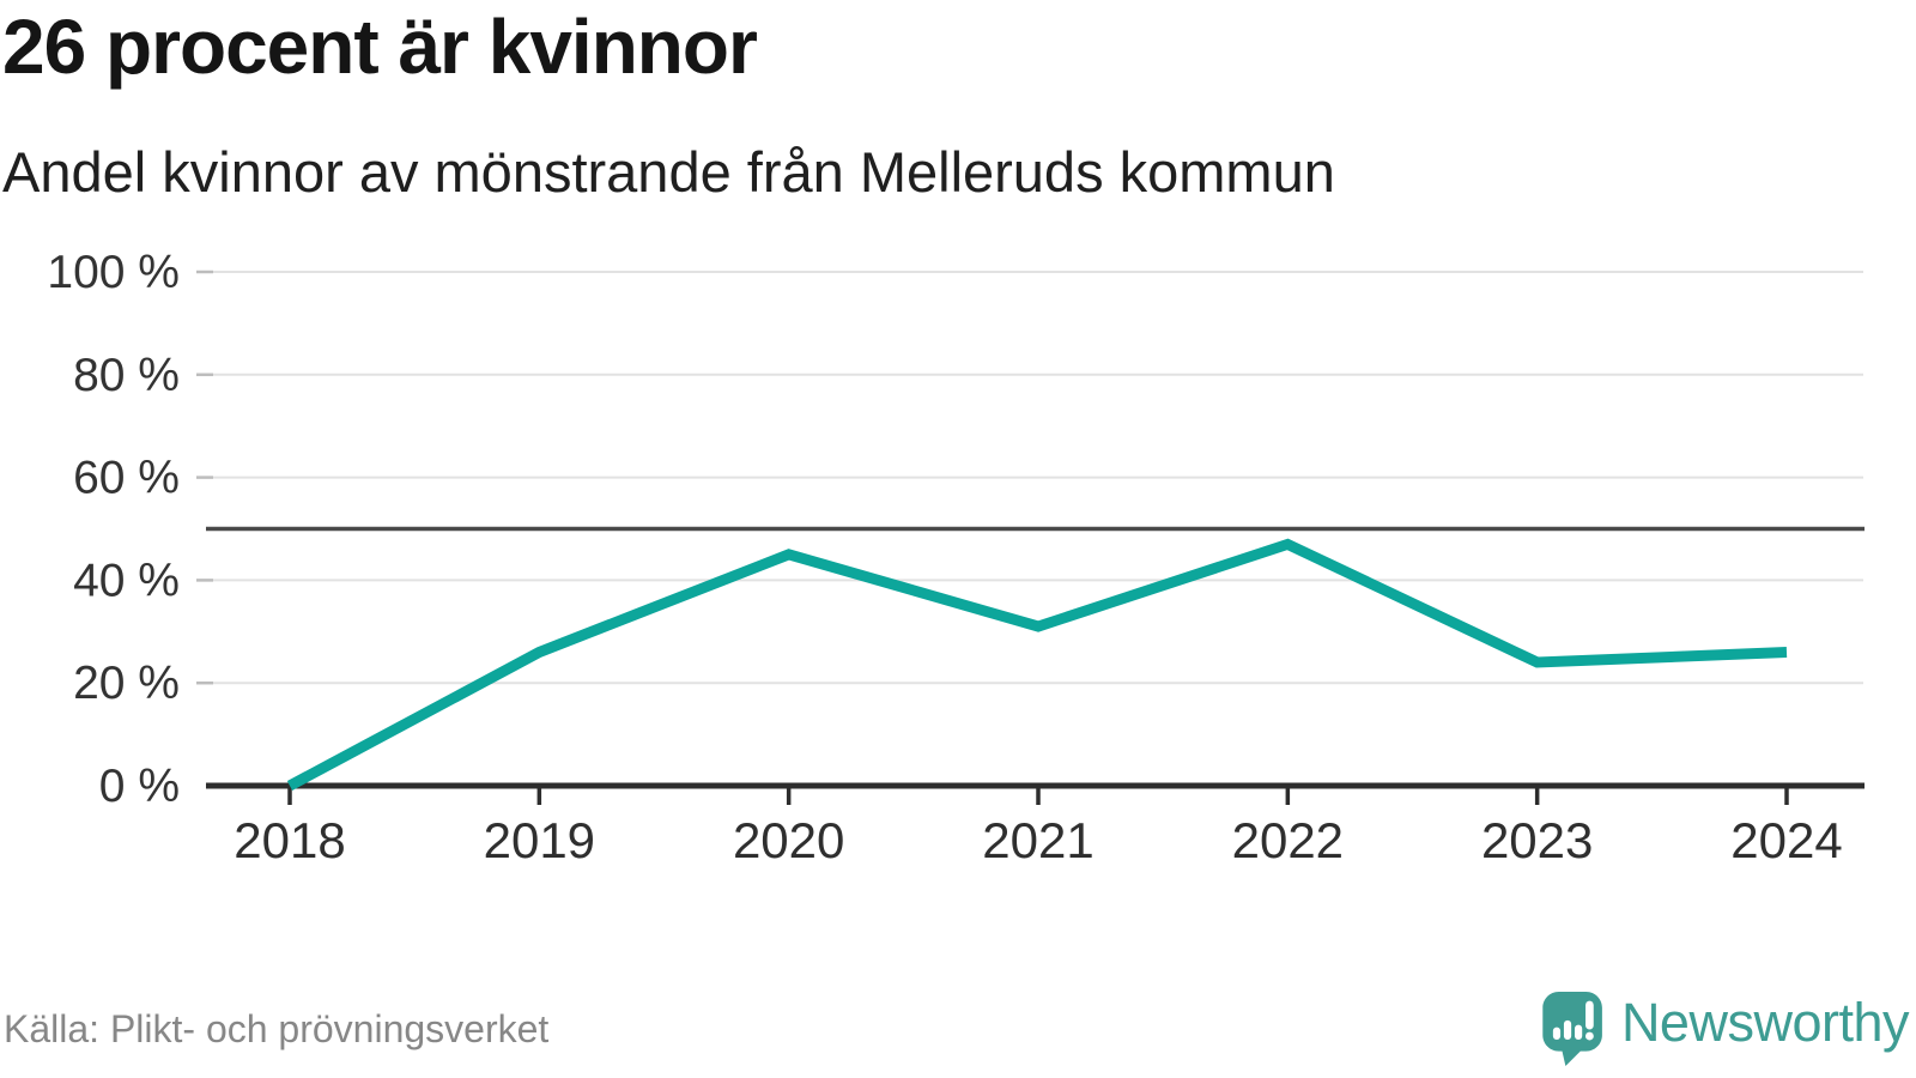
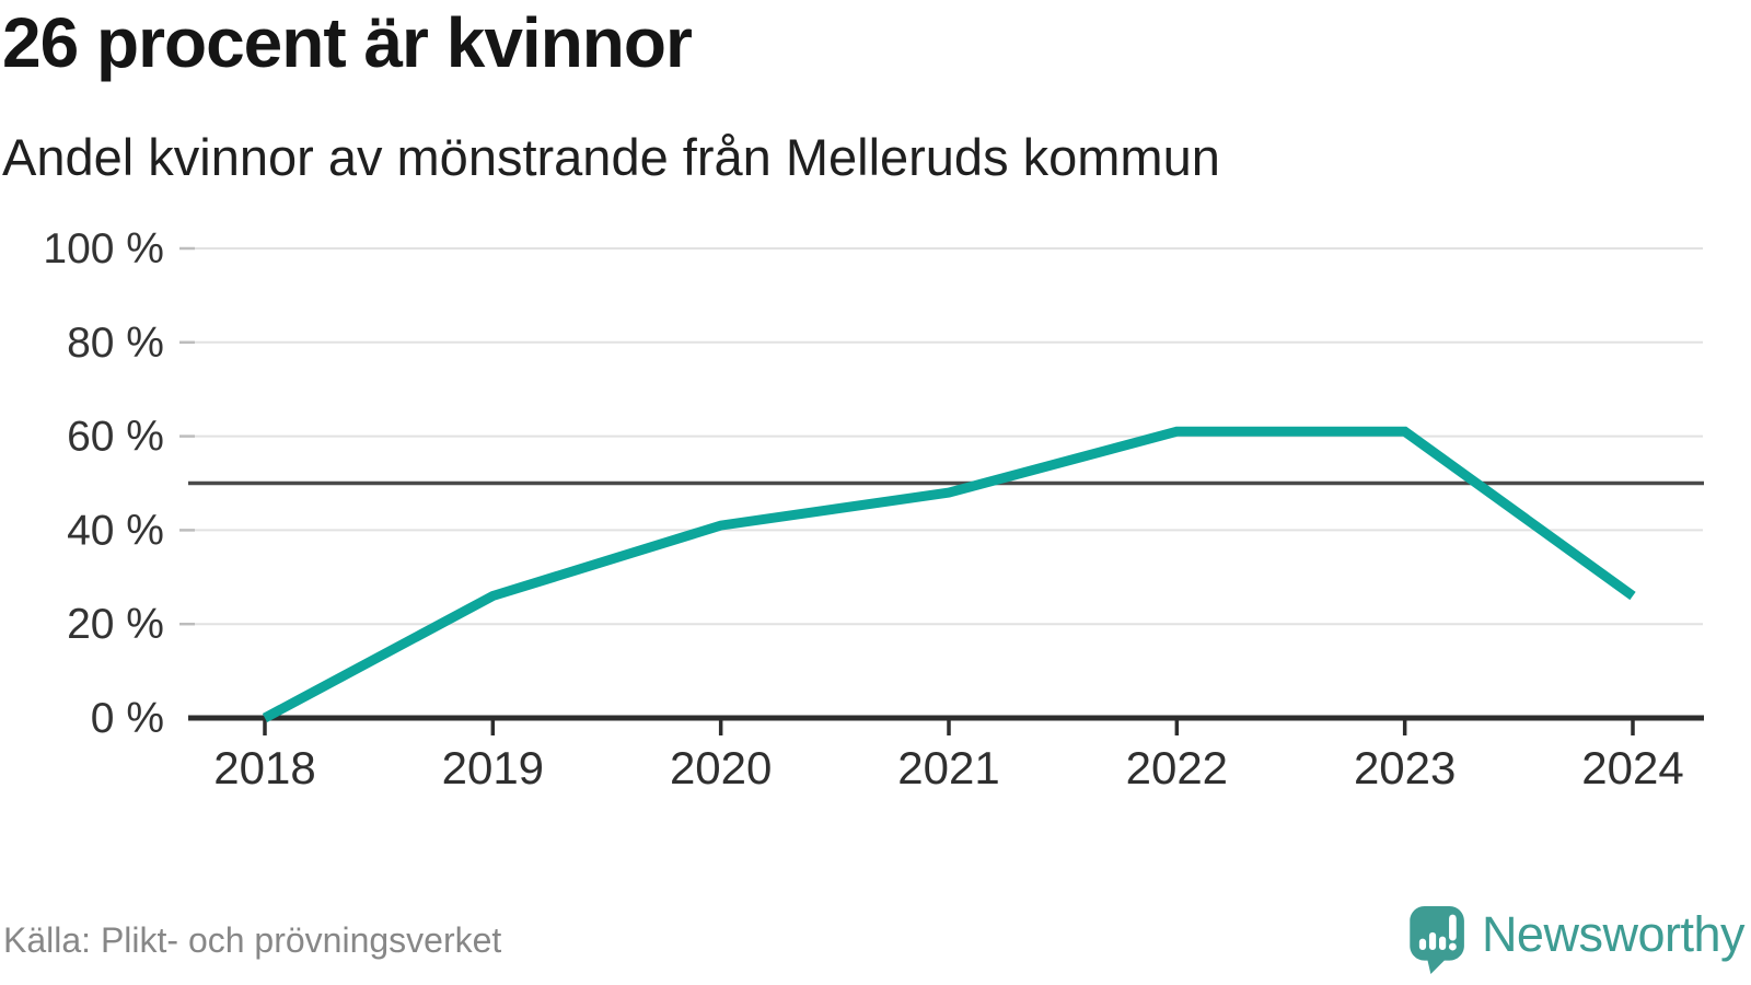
2020: 45% -> 41%
2021: 31% -> 48%
2022: 47% -> 61%
2023: 24% -> 61%
